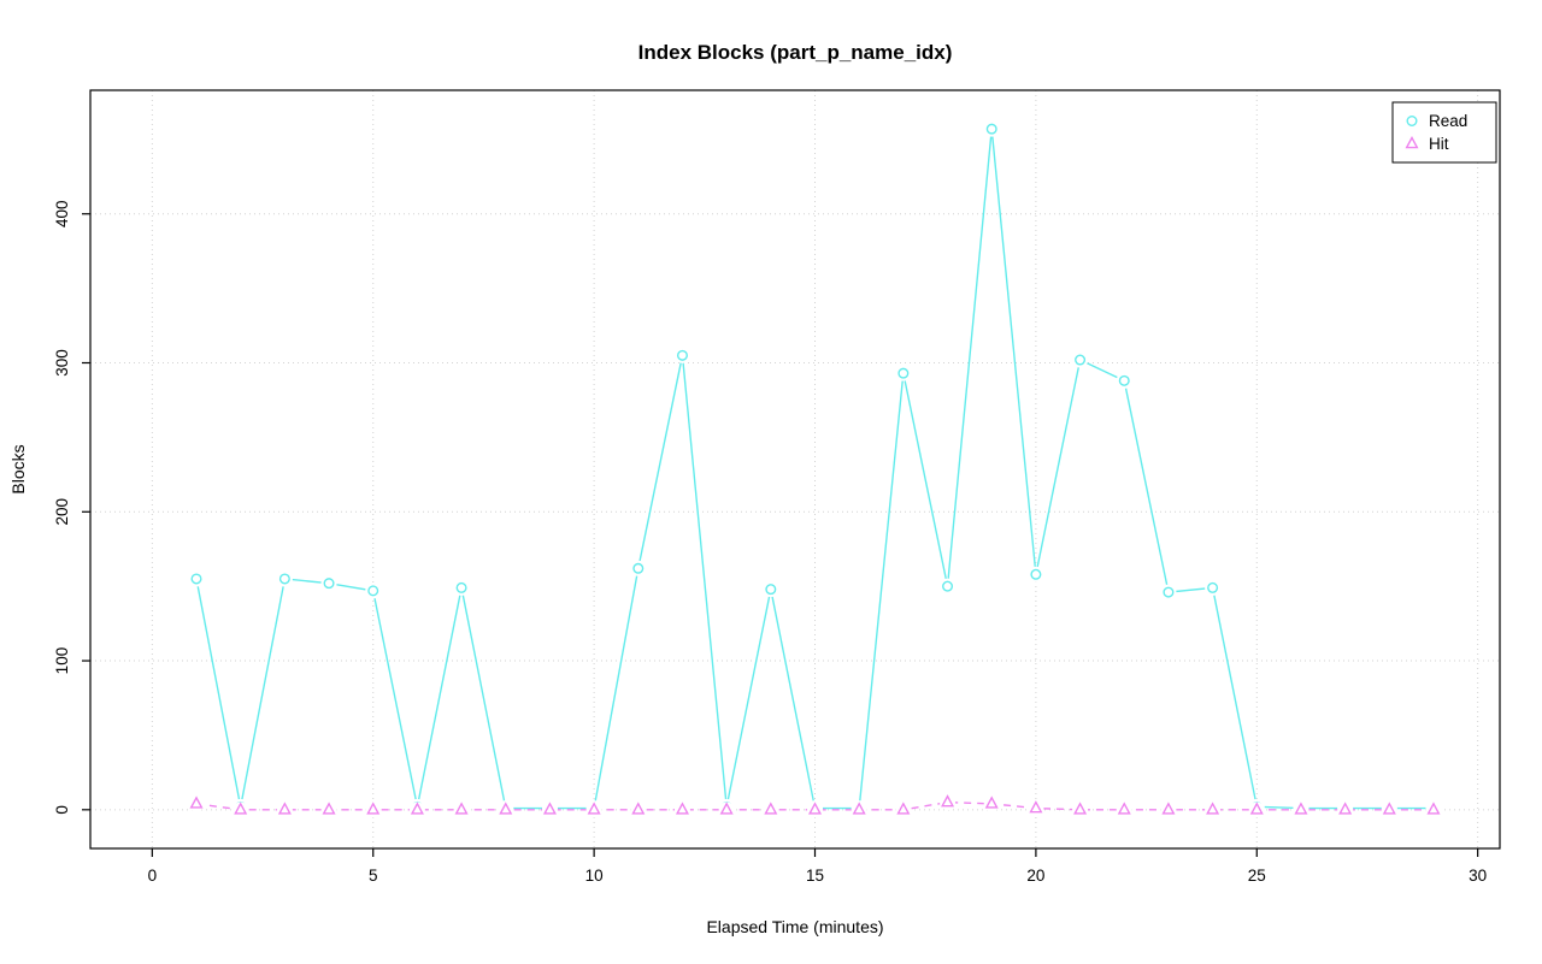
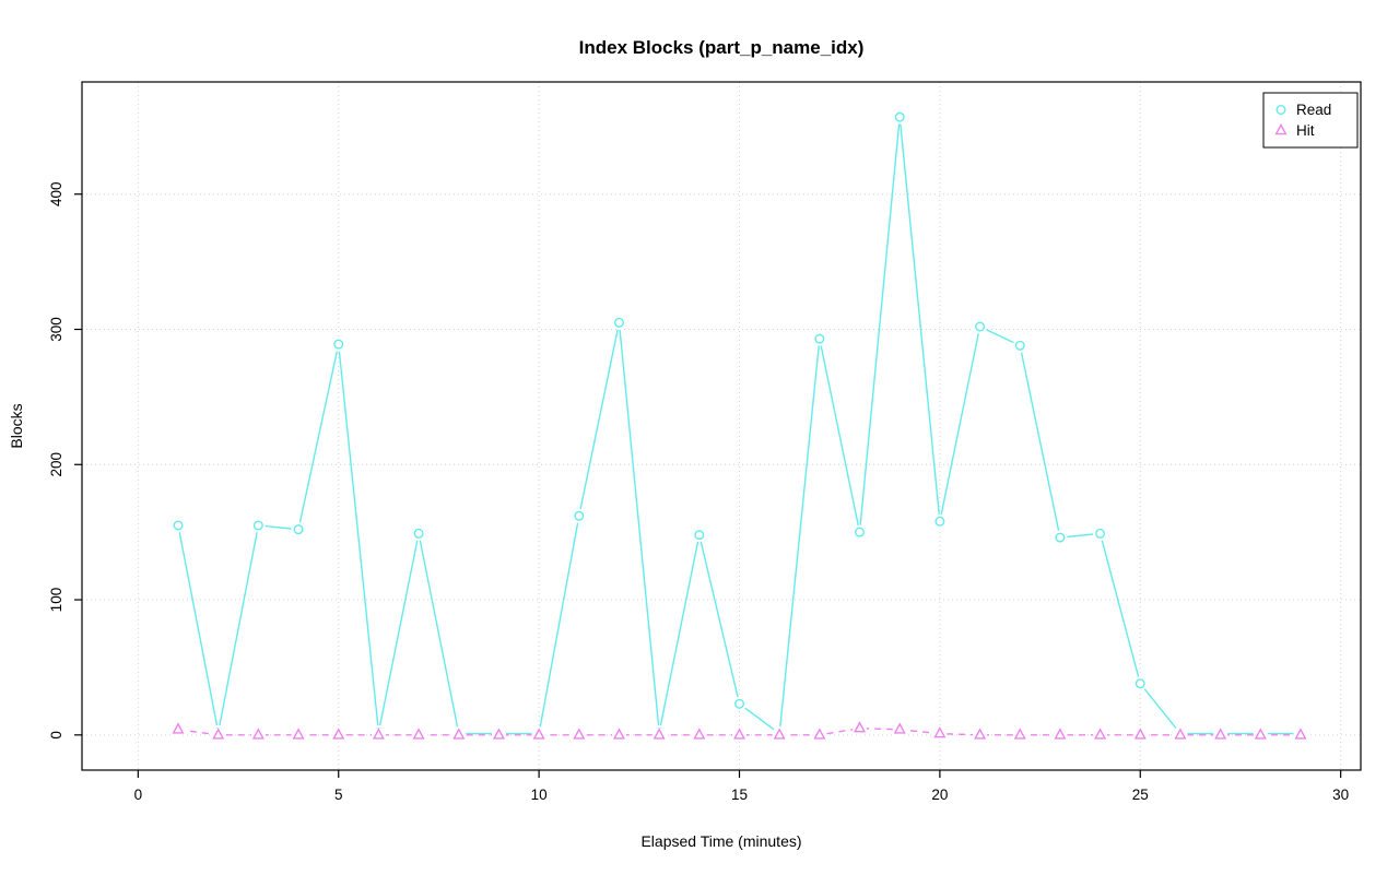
Read/5: 147 -> 289
Read/15: 1 -> 23
Read/25: 2 -> 38
